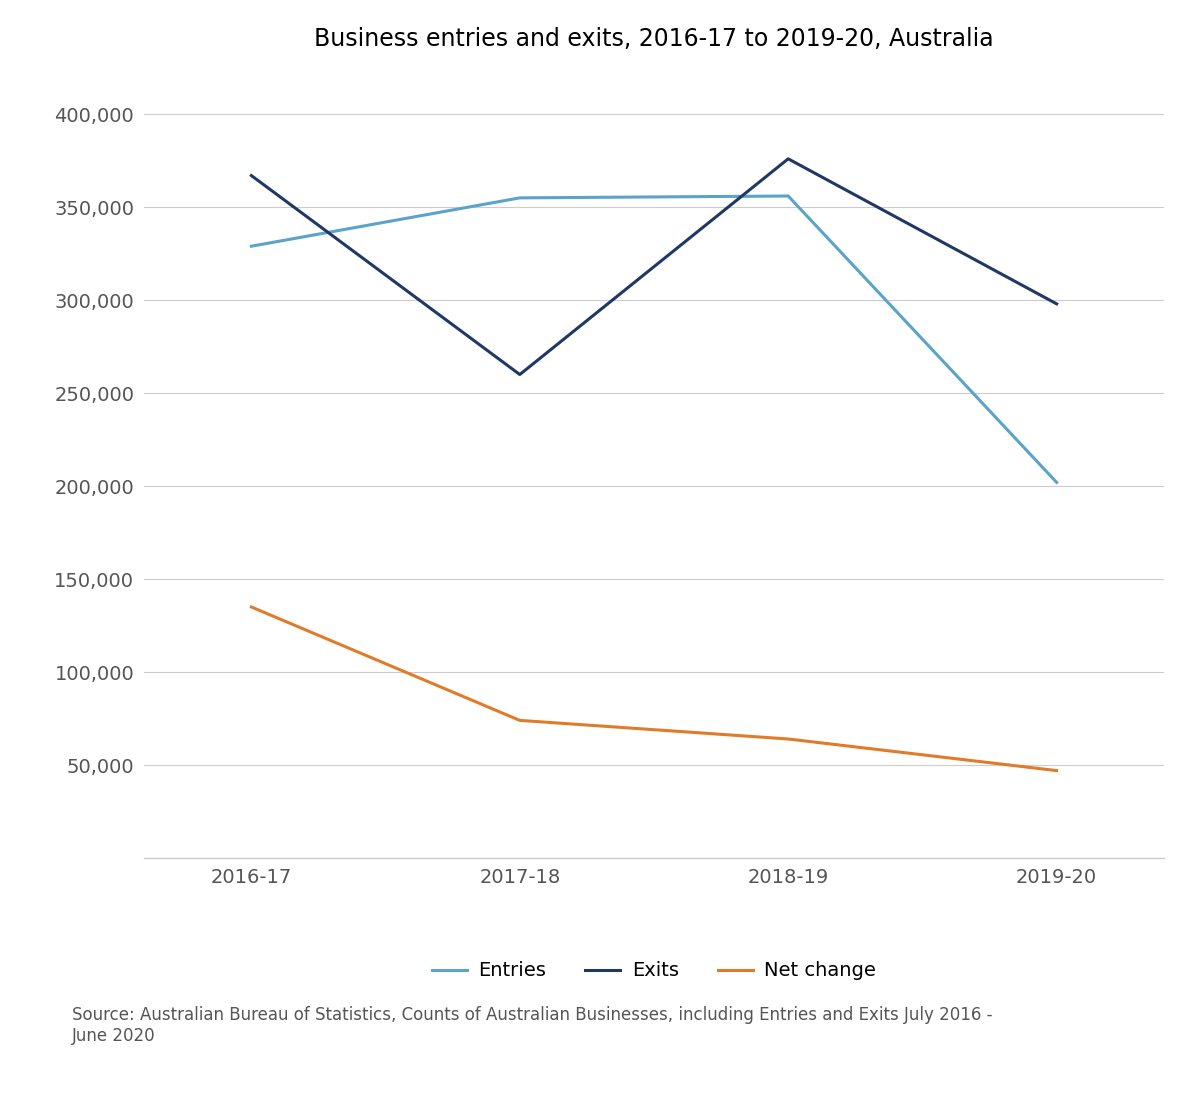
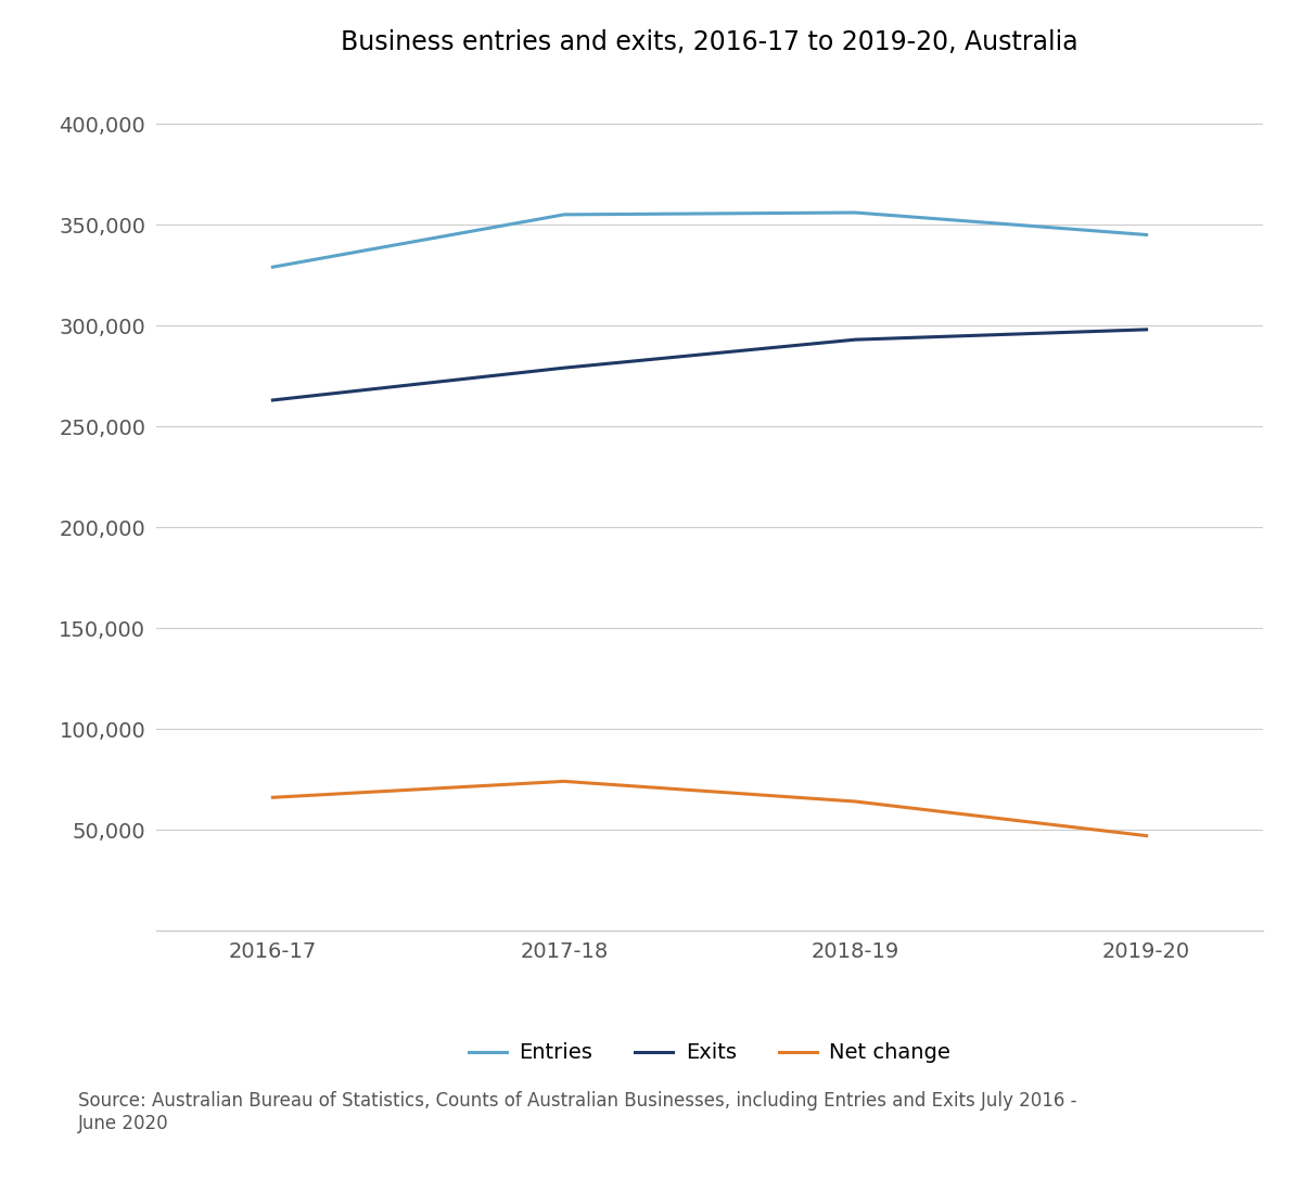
Exits/2016-17: 367,000 -> 263,000
Net change/2016-17: 135,000 -> 66,000
Exits/2017-18: 260,000 -> 279,000
Exits/2018-19: 376,000 -> 293,000
Entries/2019-20: 202,000 -> 345,000
